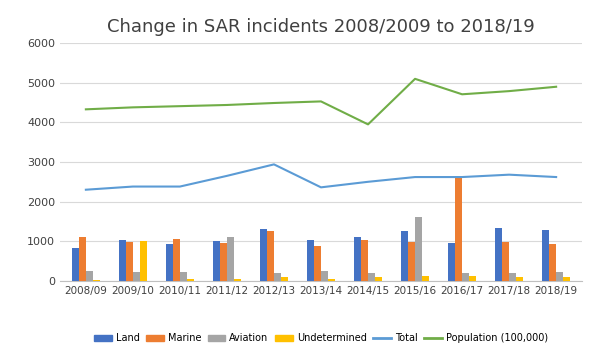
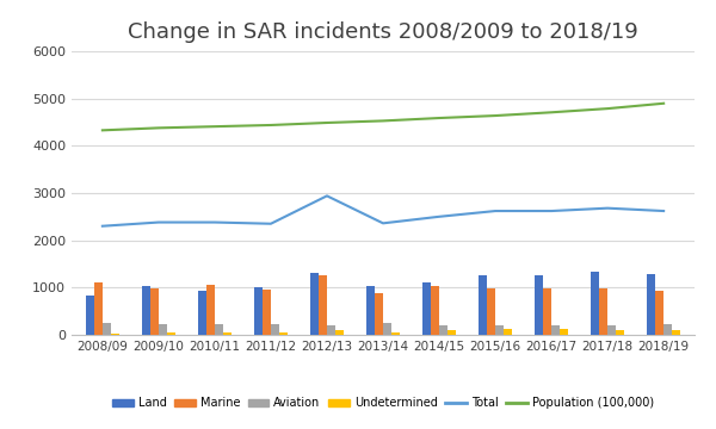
Undetermined/2009/10: 1000 -> 50
Total/2011/12: 2650 -> 2350
Aviation/2011/12: 1100 -> 220
Population (100,000)/2014/15: 3950 -> 4590
Population (100,000)/2015/16: 5100 -> 4640
Aviation/2015/16: 1600 -> 200
Land/2016/17: 950 -> 1260
Marine/2016/17: 2650 -> 980
